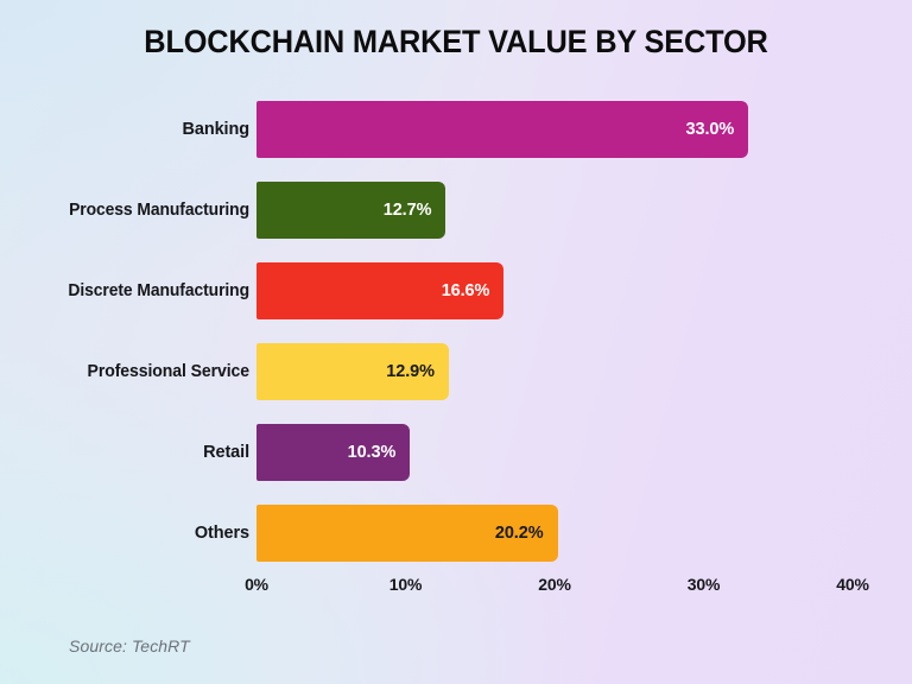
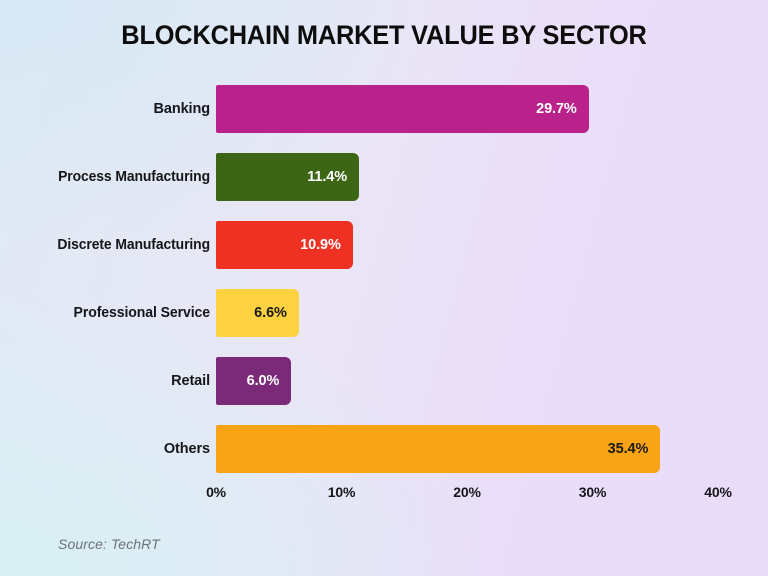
Banking: 33.0% -> 29.7%
Process Manufacturing: 12.7% -> 11.4%
Discrete Manufacturing: 16.6% -> 10.9%
Professional Service: 12.9% -> 6.6%
Retail: 10.3% -> 6.0%
Others: 20.2% -> 35.4%
